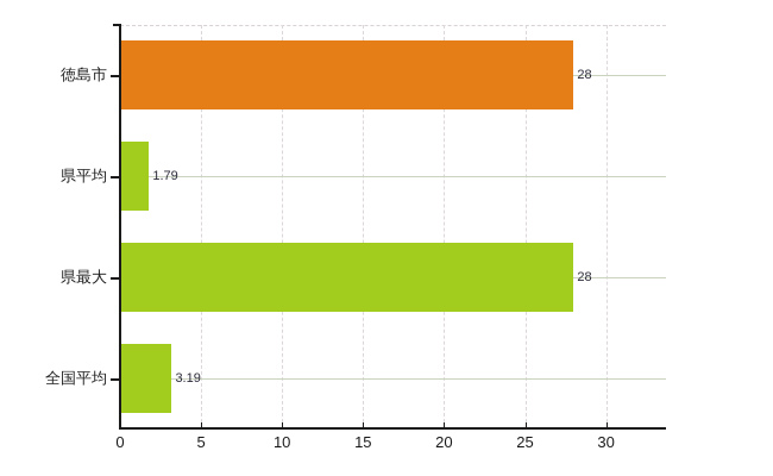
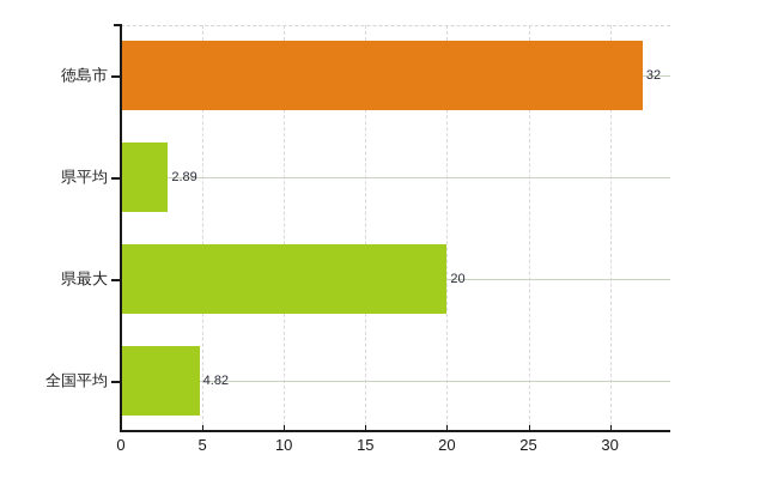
徳島市: 28 -> 32
県平均: 1.79 -> 2.89
県最大: 28 -> 20
全国平均: 3.19 -> 4.82
